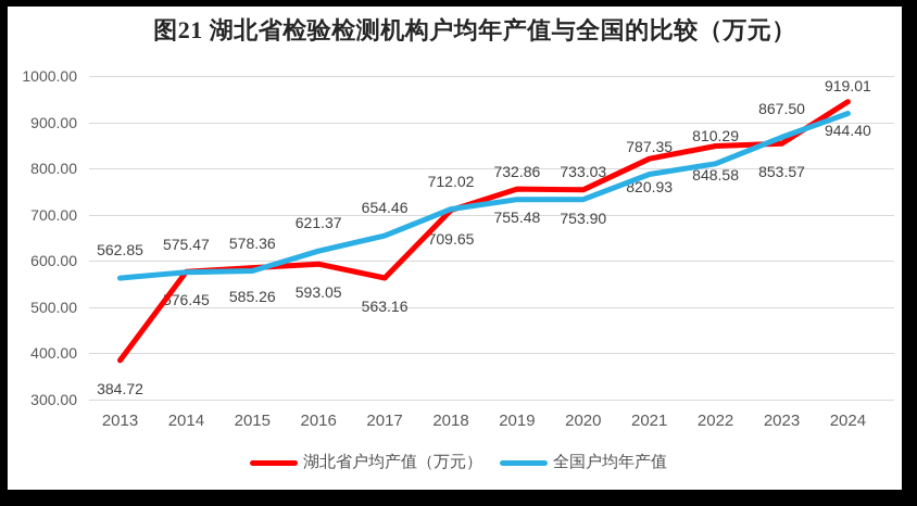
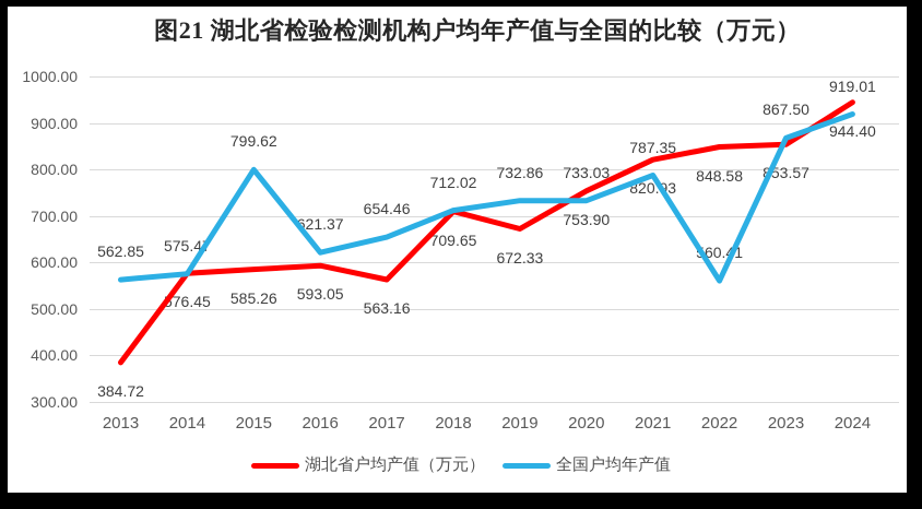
全国户均年产值/2015: 578.36 -> 799.62
湖北省户均产值（万元）/2019: 755.48 -> 672.33
全国户均年产值/2022: 810.29 -> 560.41
